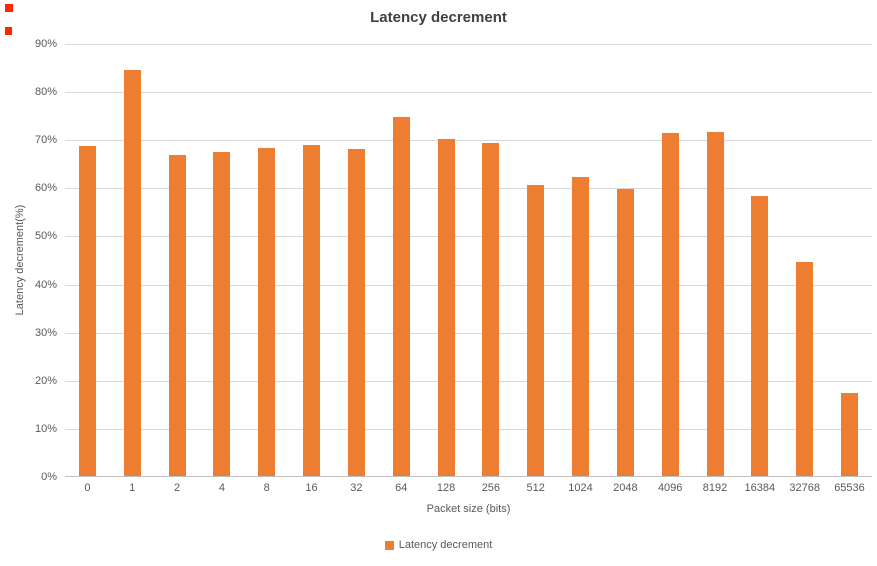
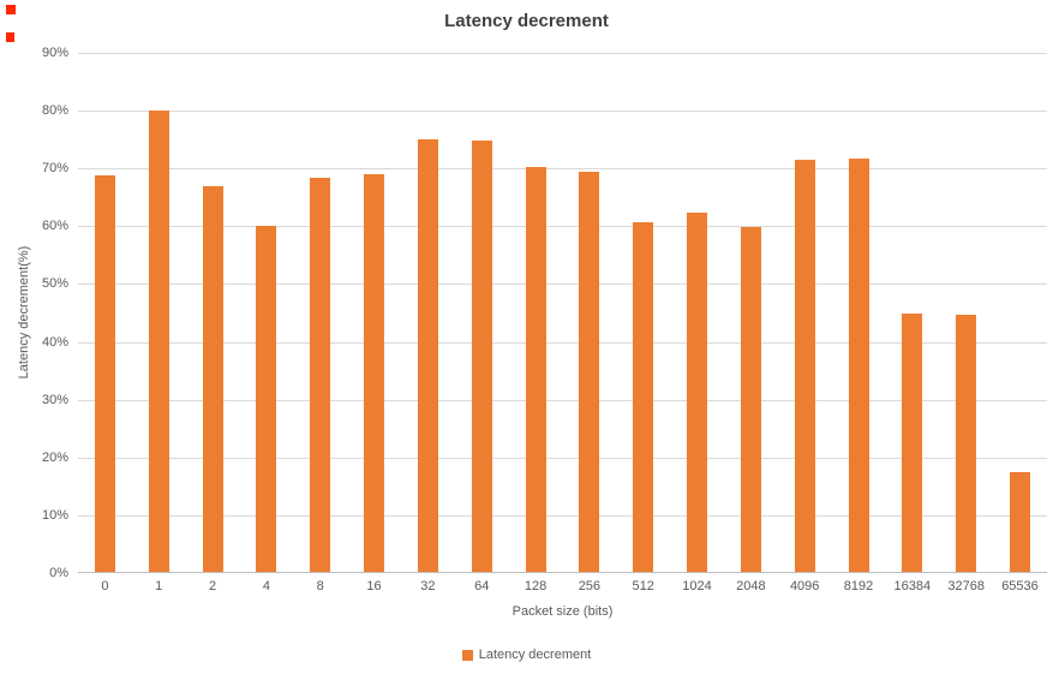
1: 84% -> 80%
4: 68% -> 60%
32: 68% -> 75%
16384: 58% -> 45%
